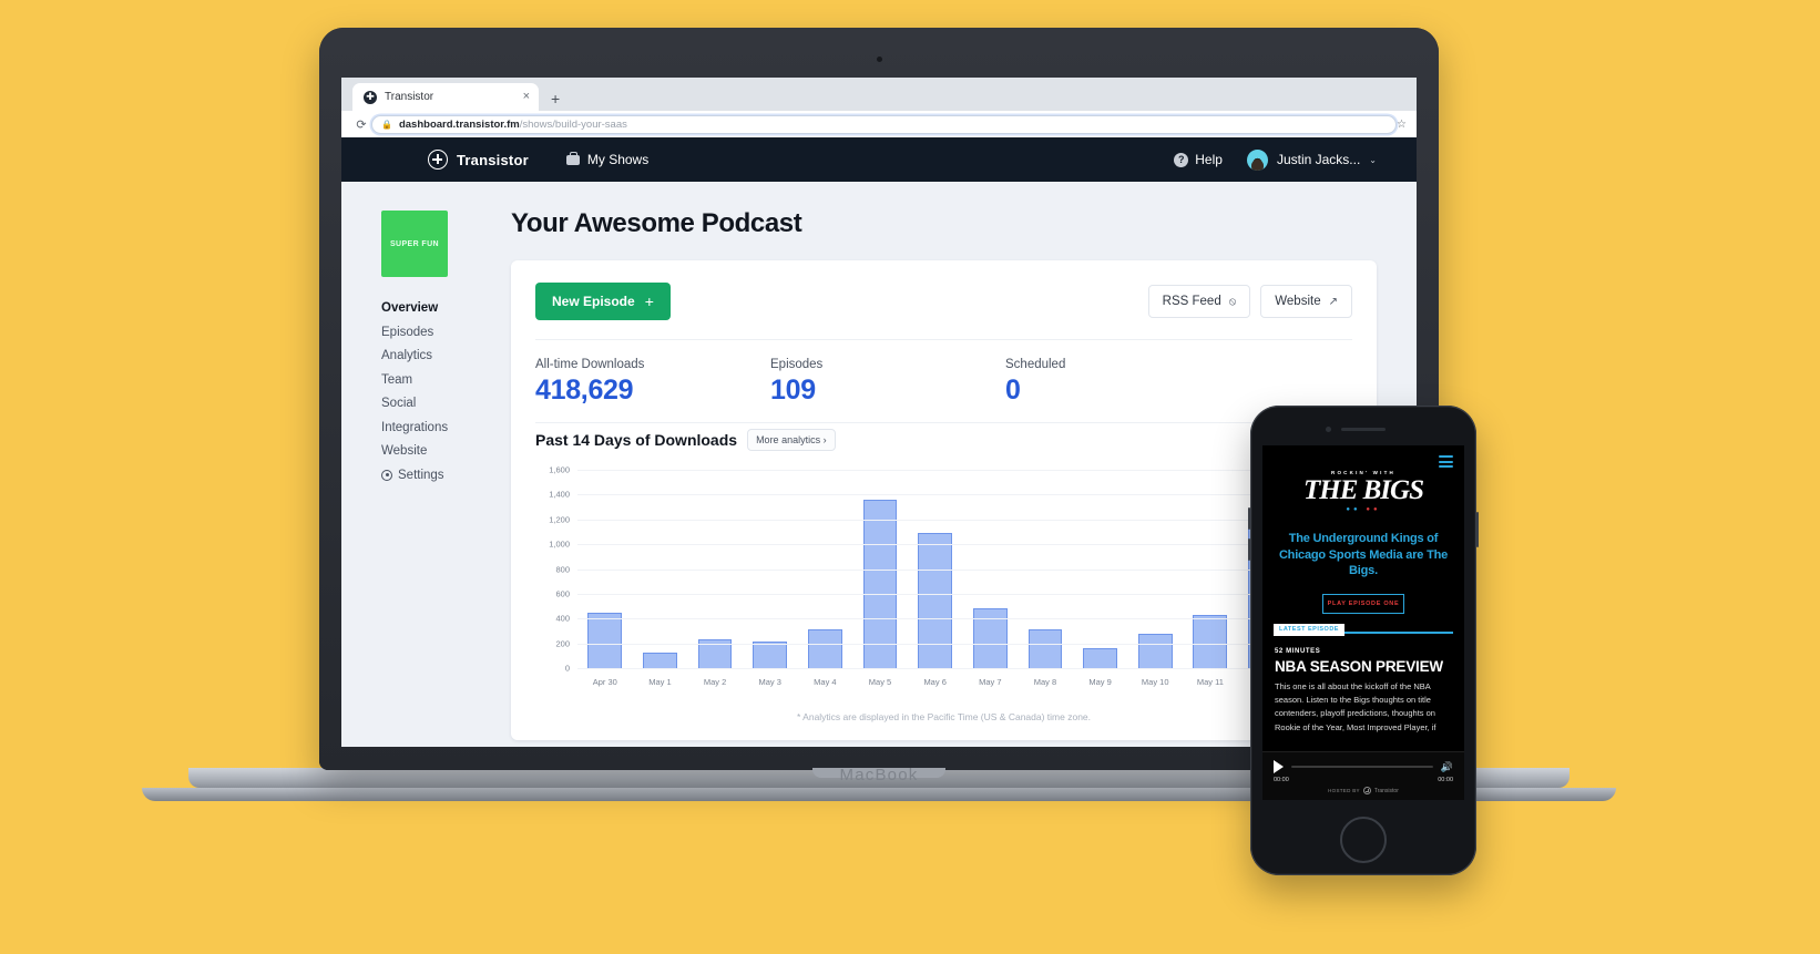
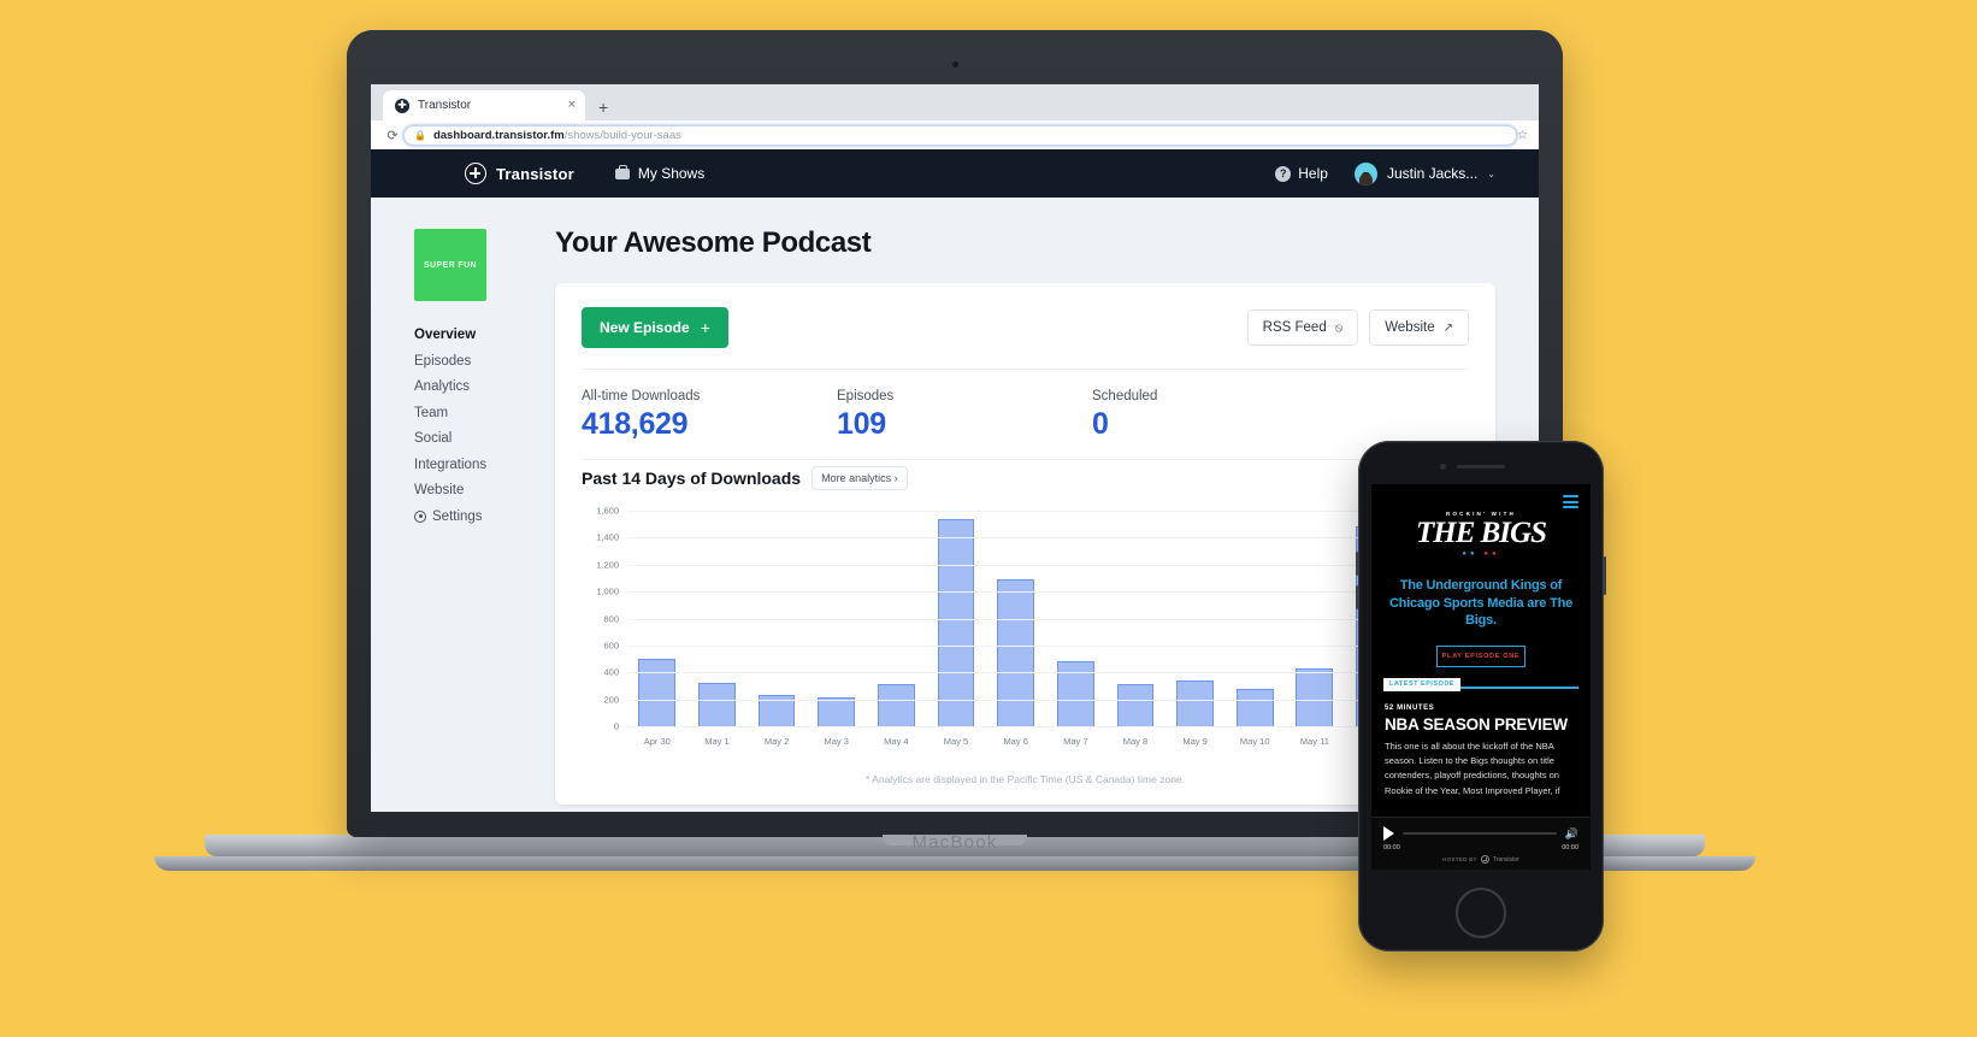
Apr 30: 460 -> 510
May 1: 130 -> 330
May 5: 1370 -> 1550
May 9: 170 -> 350
May 12: 1270 -> 1500
